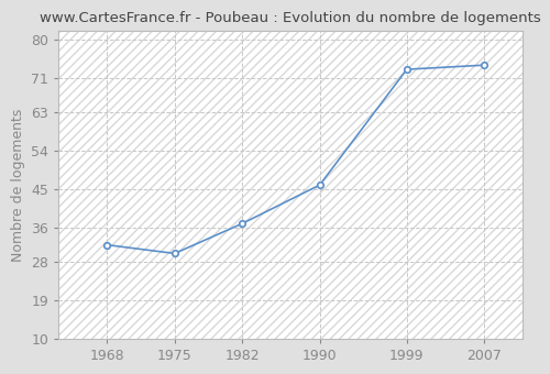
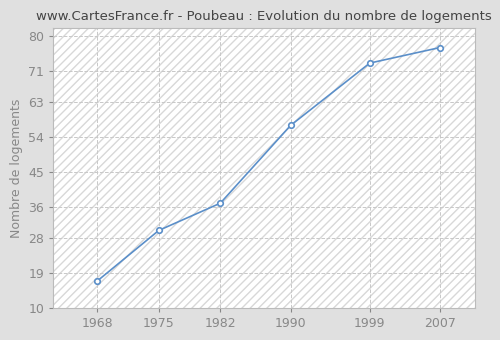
1968: 32 -> 17
1990: 46 -> 57
2007: 74 -> 77
